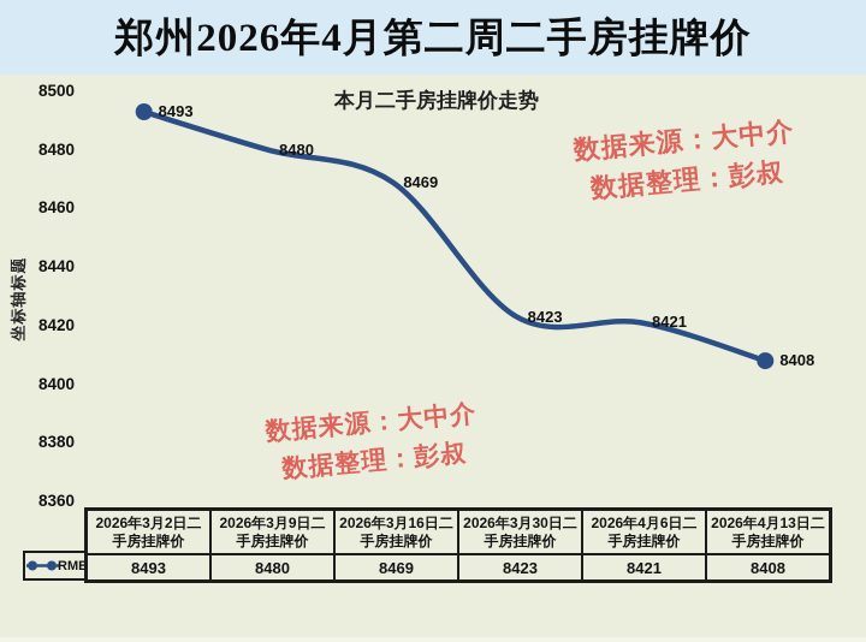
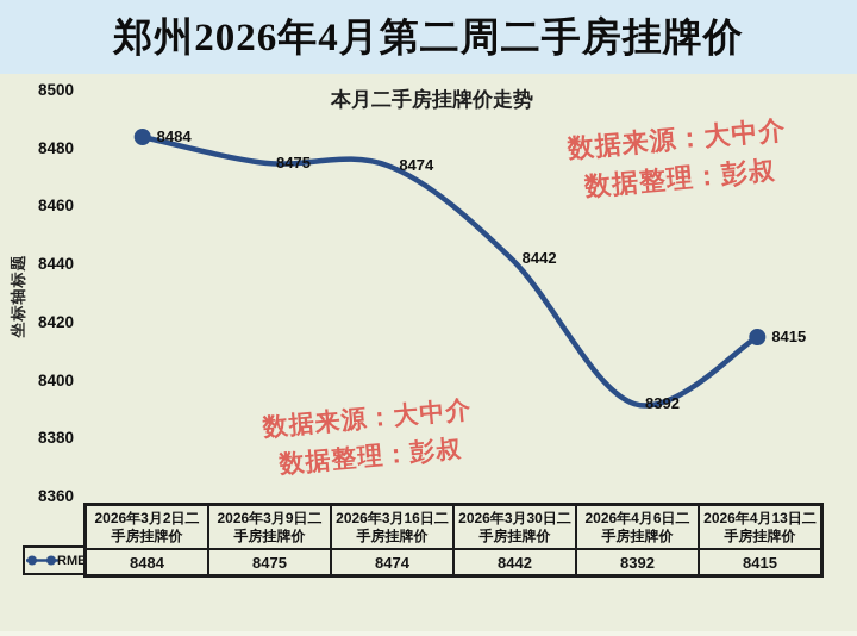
2026年3月2日二手房挂牌价: 8493 -> 8484
2026年3月9日二手房挂牌价: 8480 -> 8475
2026年3月16日二手房挂牌价: 8469 -> 8474
2026年3月30日二手房挂牌价: 8423 -> 8442
2026年4月6日二手房挂牌价: 8421 -> 8392
2026年4月13日二手房挂牌价: 8408 -> 8415
